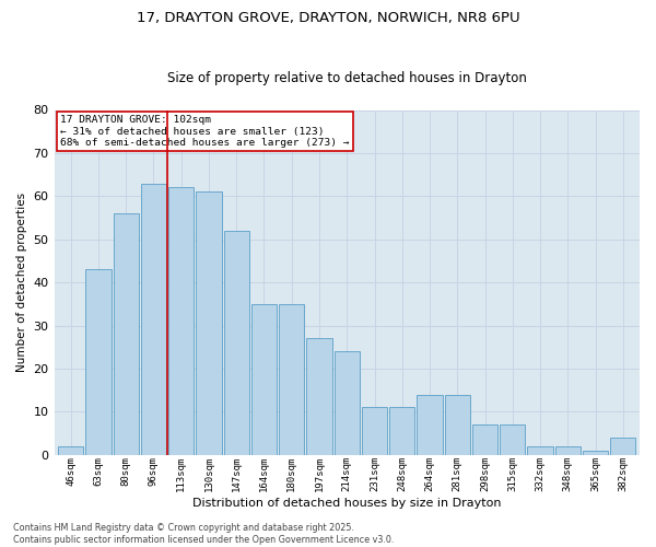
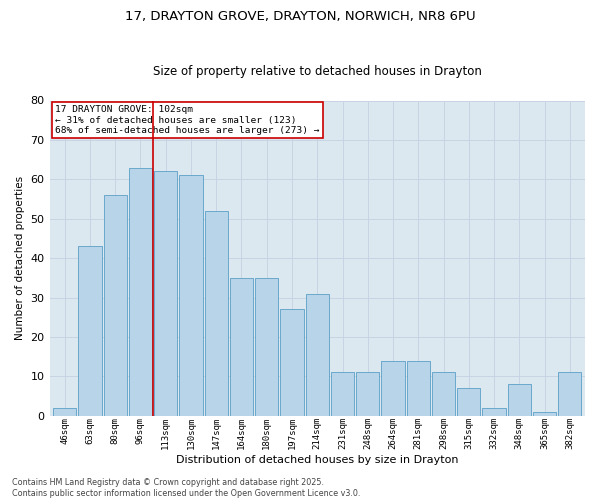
214sqm: 24 -> 31
298sqm: 7 -> 11
348sqm: 2 -> 8
382sqm: 4 -> 11
